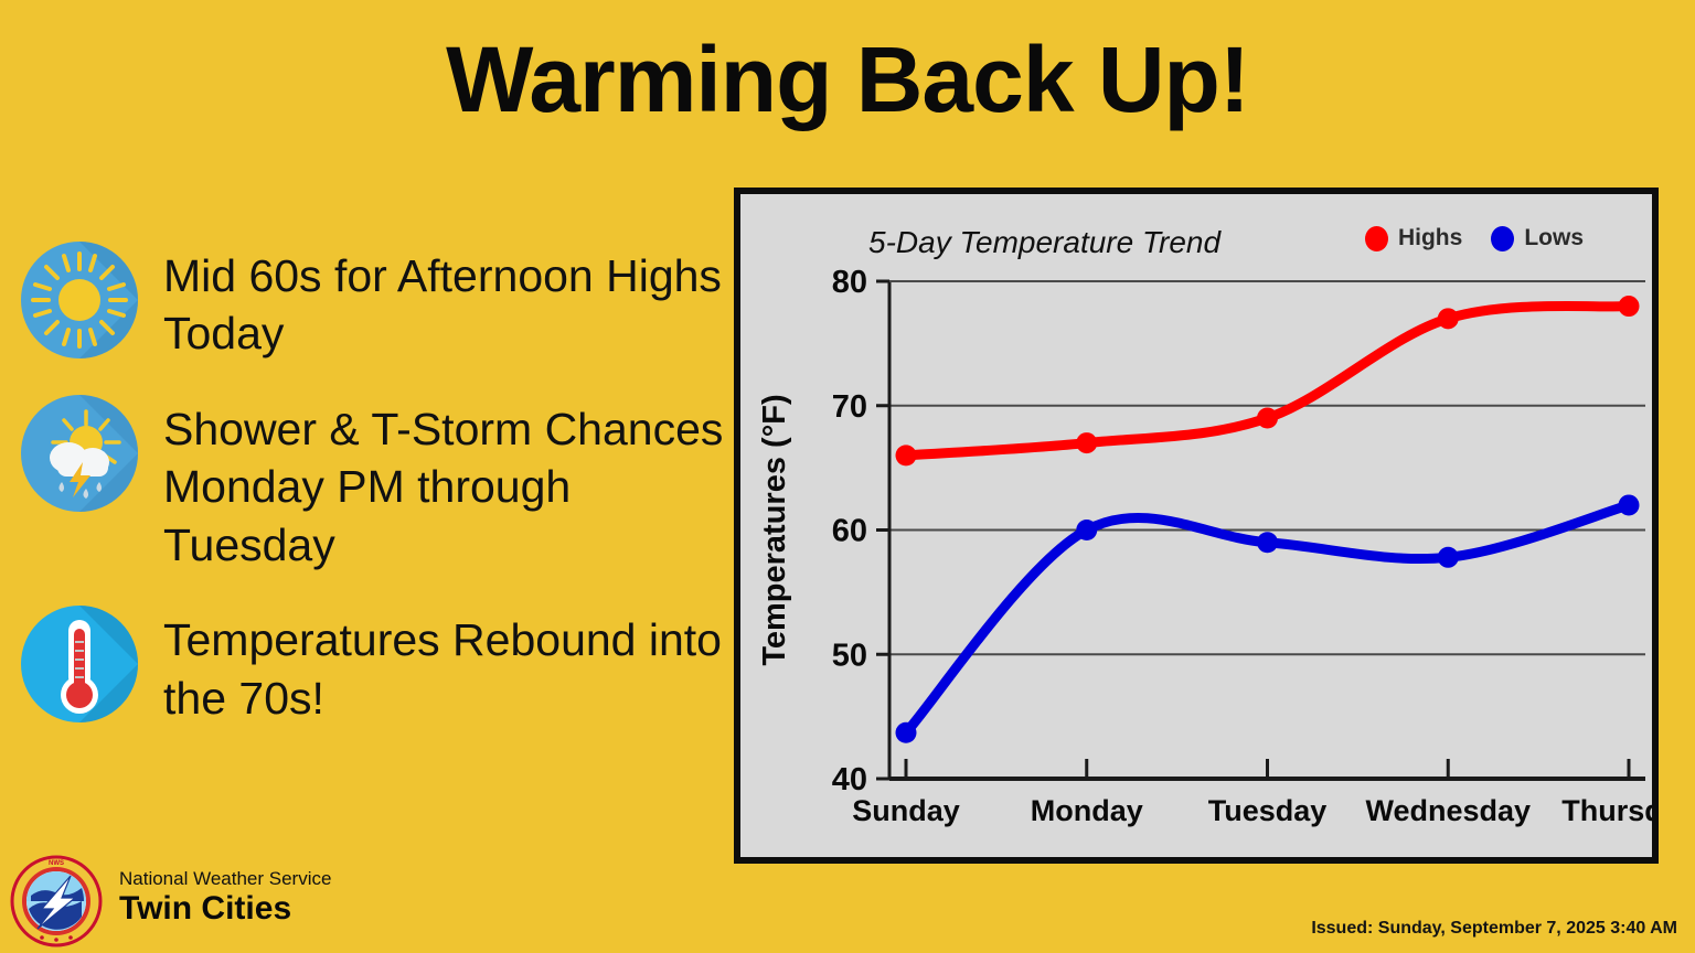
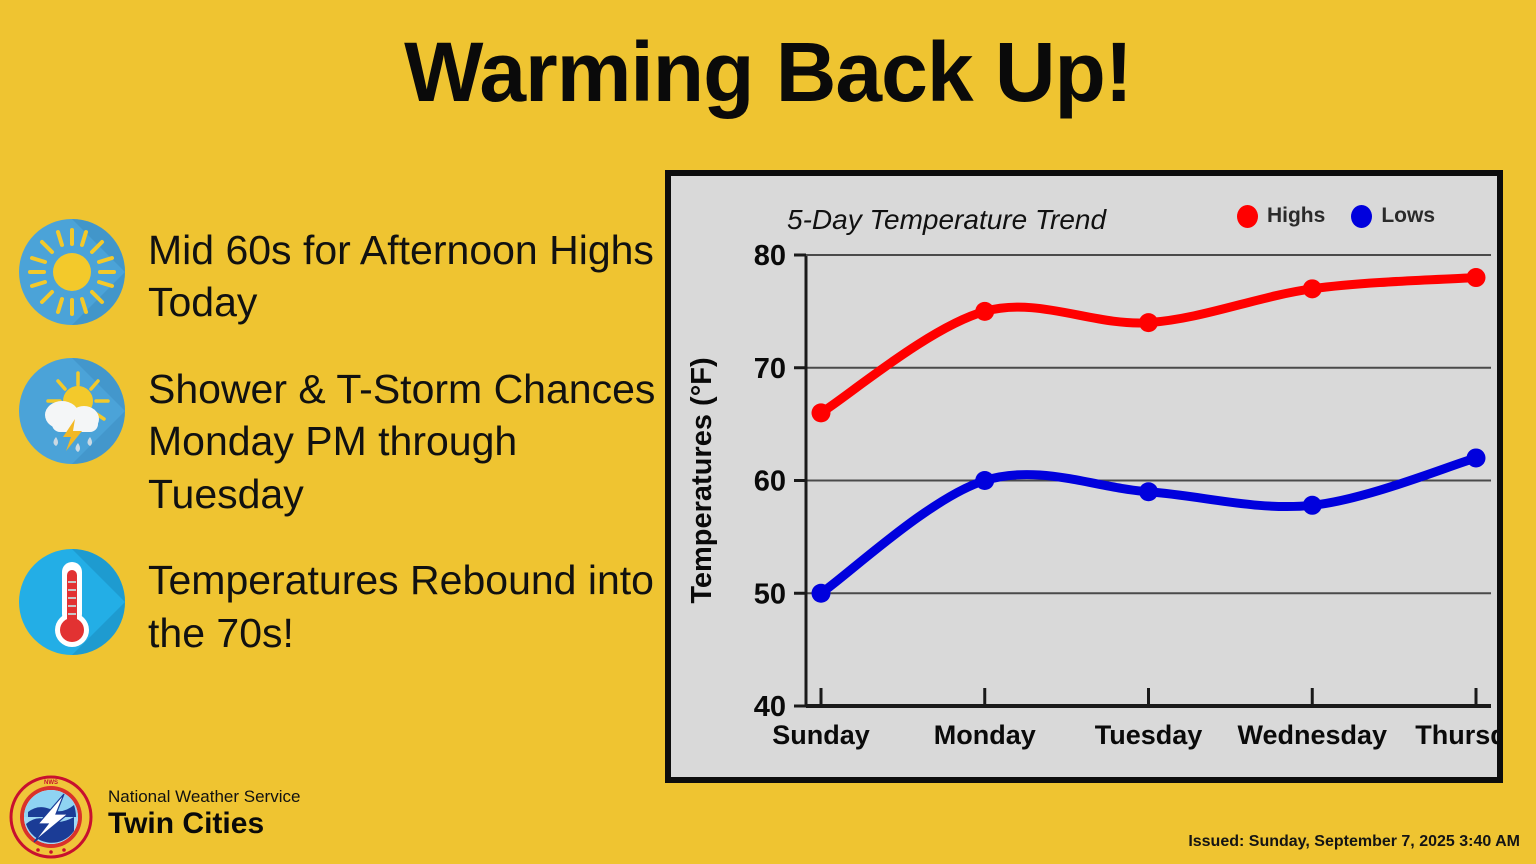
Lows/Sunday: 43.7 -> 50.0
Highs/Monday: 67 -> 75
Highs/Tuesday: 69 -> 74
